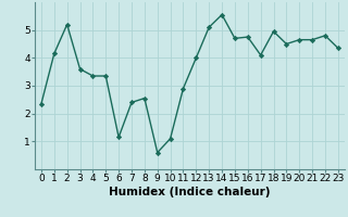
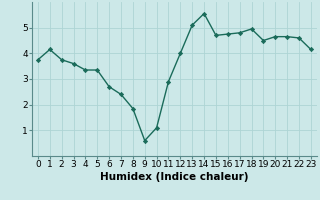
0: 2.35 -> 3.75
2: 5.20 -> 3.75
6: 1.15 -> 2.70
8: 2.55 -> 1.85
17: 4.10 -> 4.80
22: 4.80 -> 4.60
23: 4.35 -> 4.15
